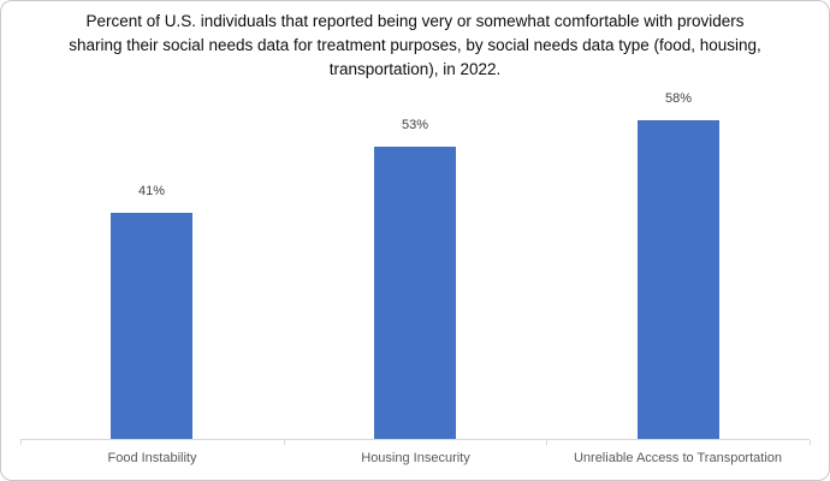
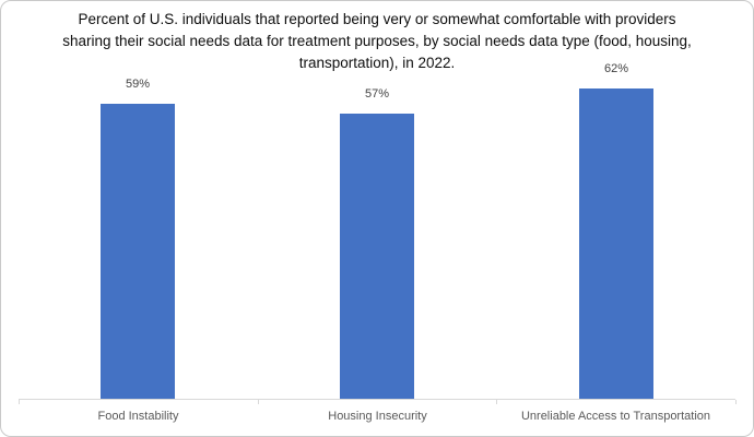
Food Instability: 41% -> 59%
Housing Insecurity: 53% -> 57%
Unreliable Access to Transportation: 58% -> 62%
